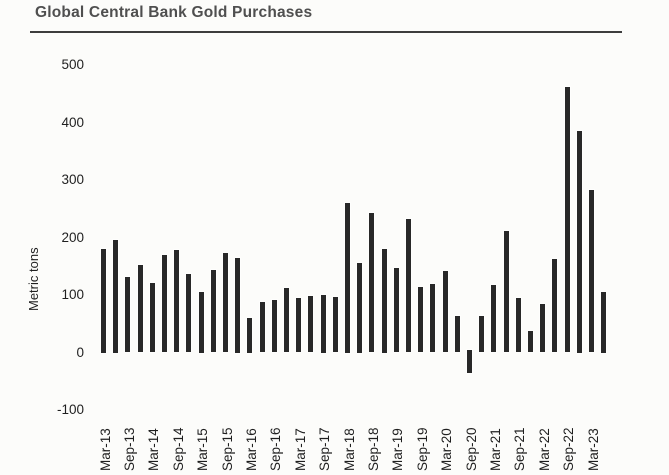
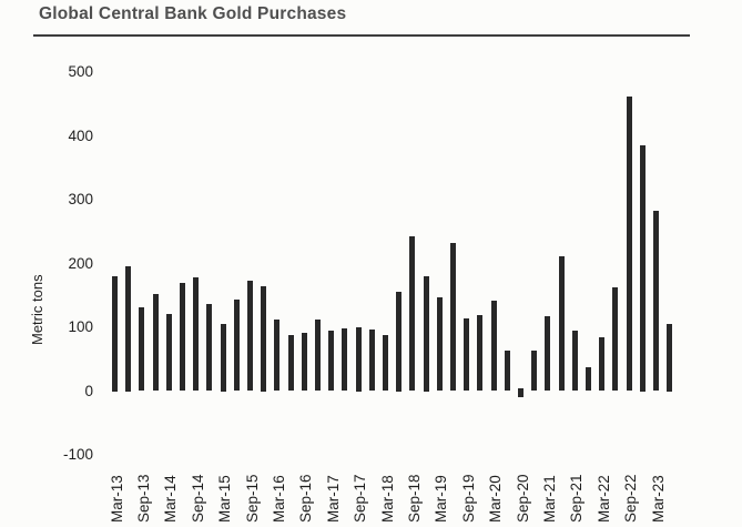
Mar-16: 60 -> 110
Mar-18: 260 -> 90
Sep-20: -40 -> -20
